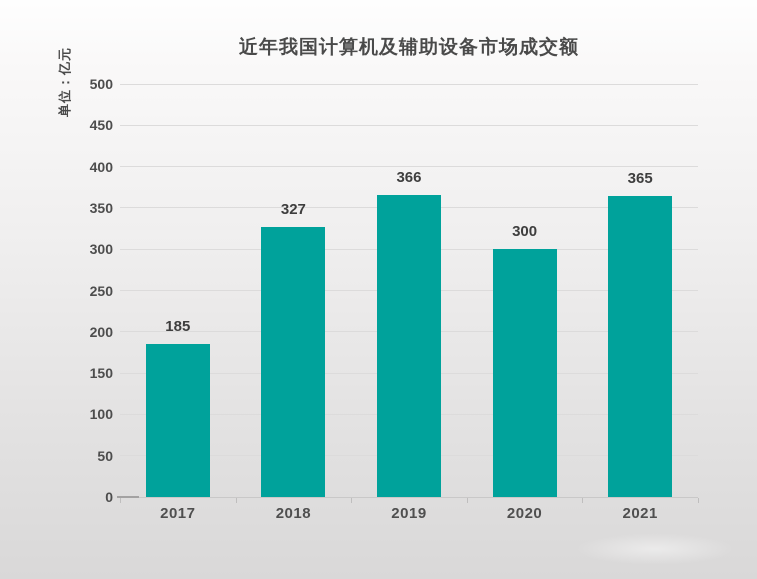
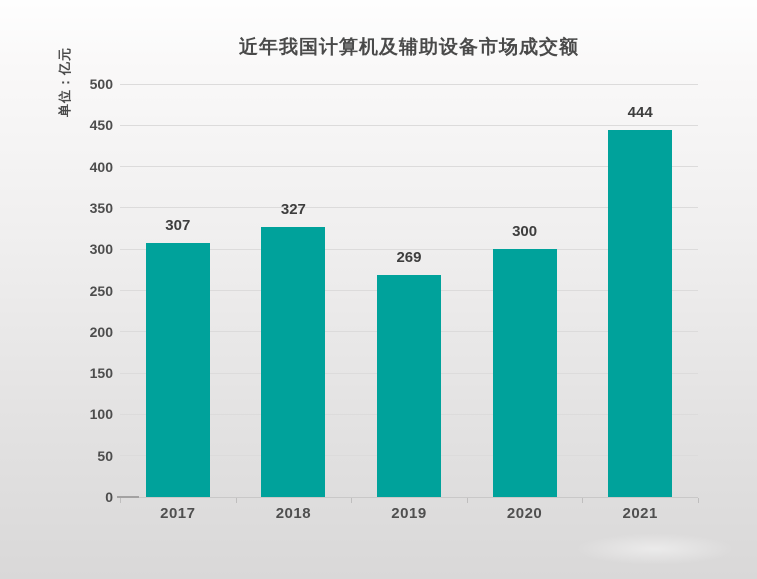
2017: 185 -> 307
2019: 366 -> 269
2021: 365 -> 444
